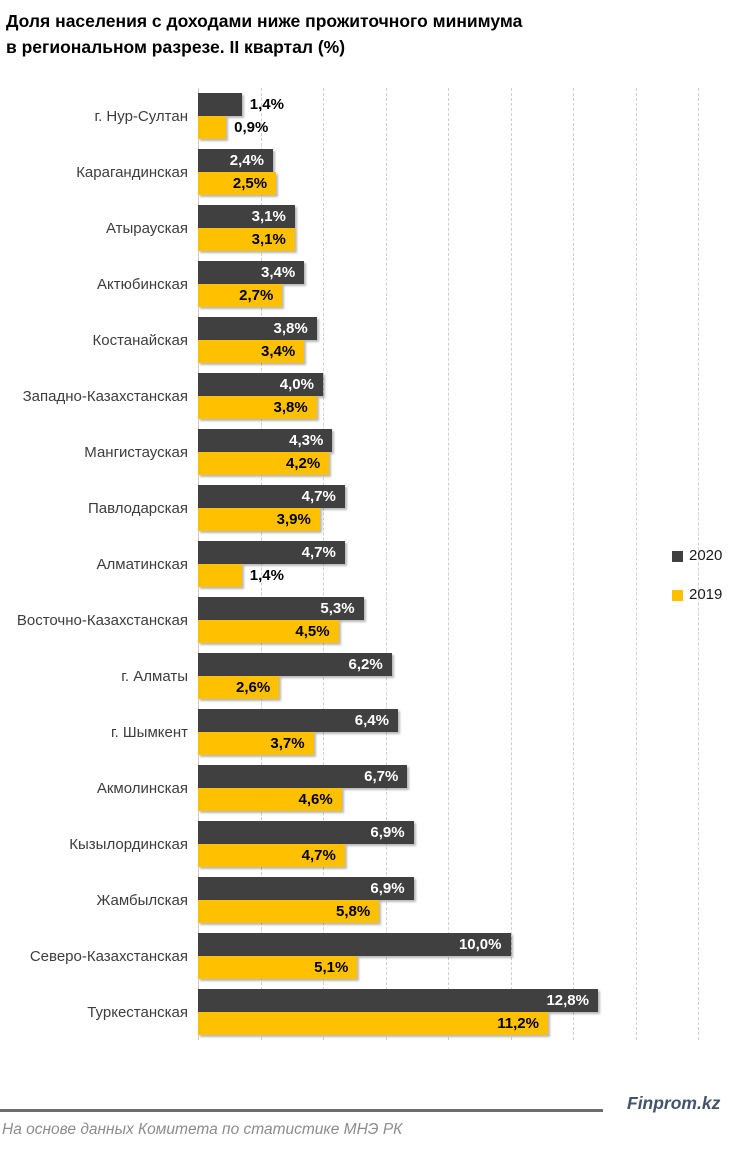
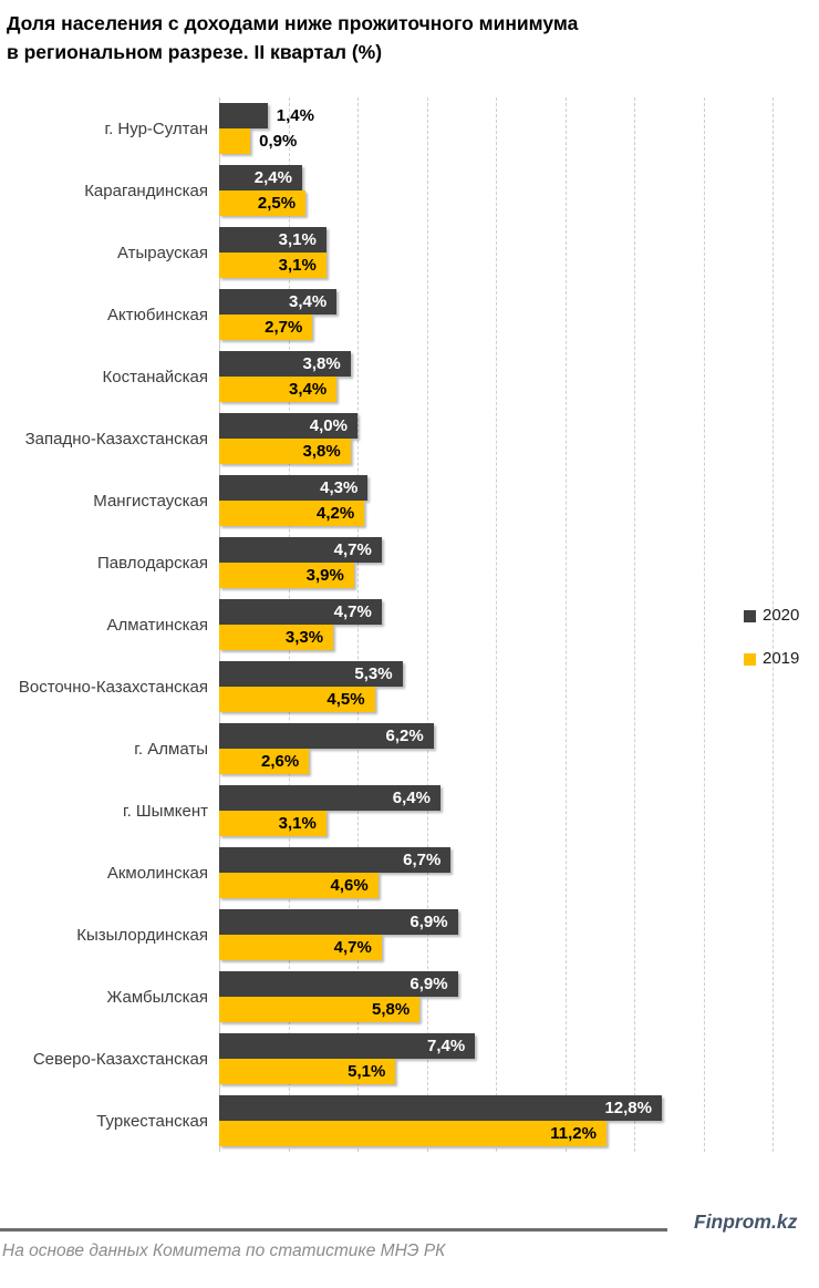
2019/Алматинская: 1,4% -> 3,3%
2019/г. Шымкент: 3,7% -> 3,1%
2020/Северо-Казахстанская: 10,0% -> 7,4%
